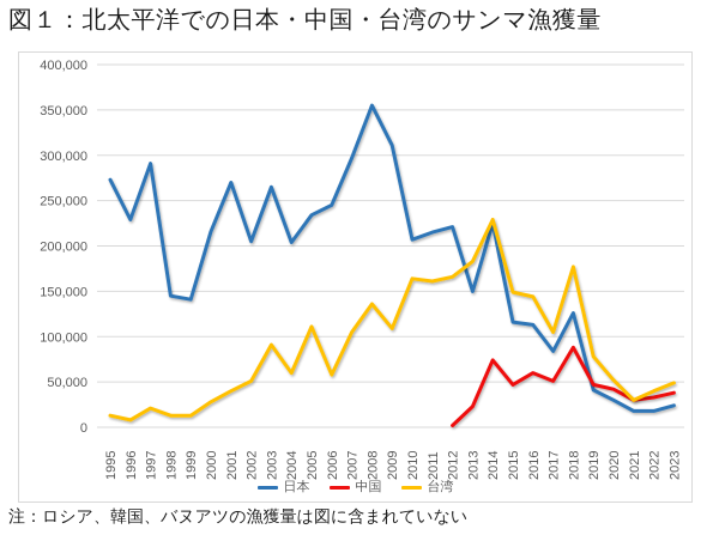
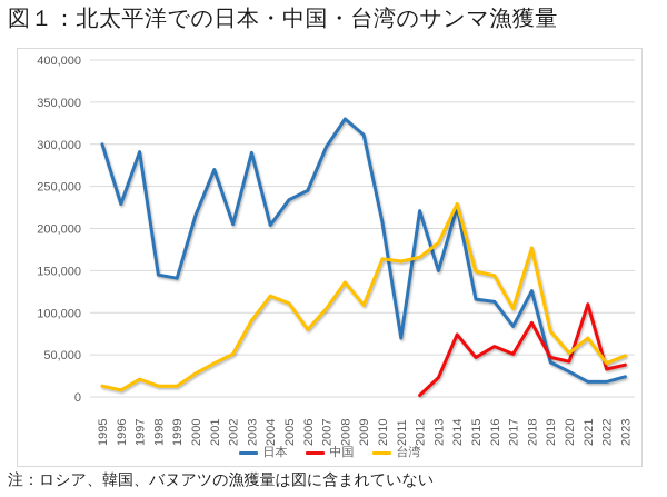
日本/1995: 270000 -> 300000
日本/2003: 260000 -> 290000
台湾/2004: 60000 -> 120000
台湾/2006: 60000 -> 80000
日本/2008: 360000 -> 330000
日本/2011: 220000 -> 70000
中国/2021: 30000 -> 110000
台湾/2021: 30000 -> 70000
